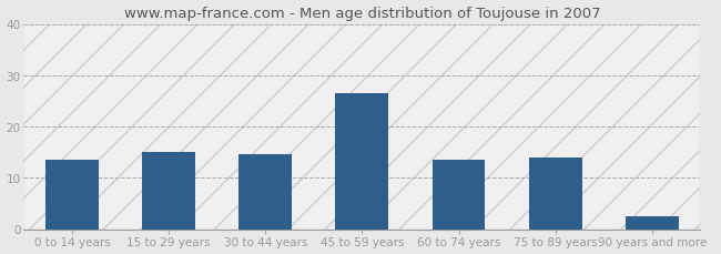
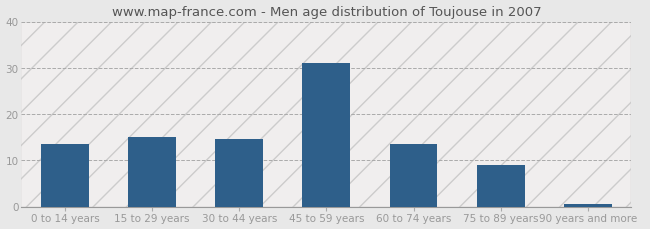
45 to 59 years: 26.5 -> 31.0
75 to 89 years: 14.0 -> 9.0
90 years and more: 2.5 -> 0.5
